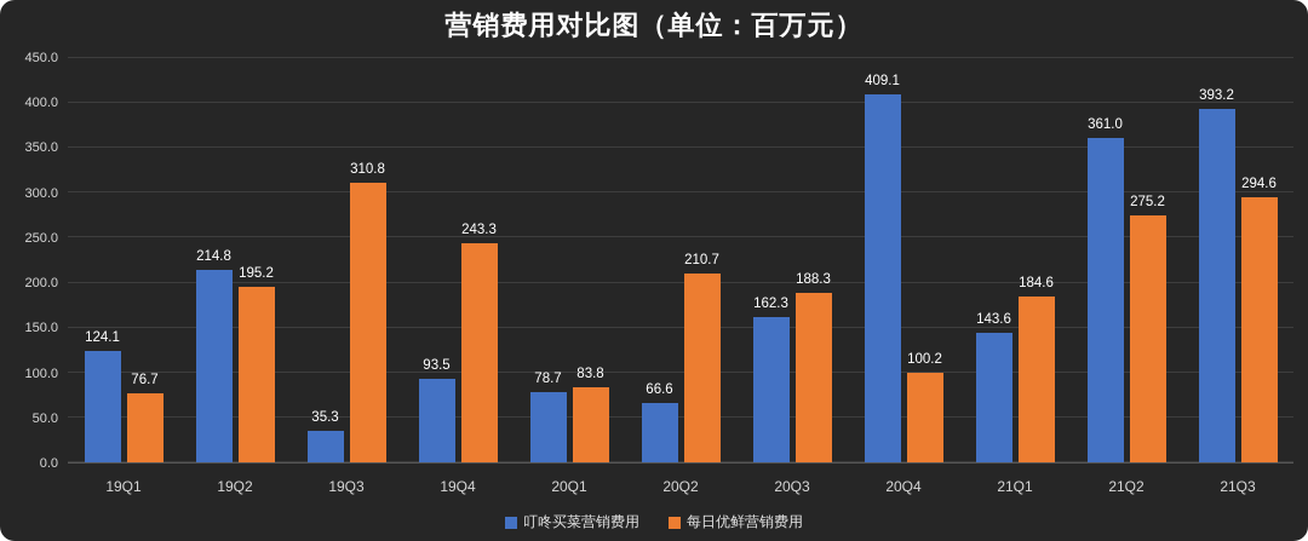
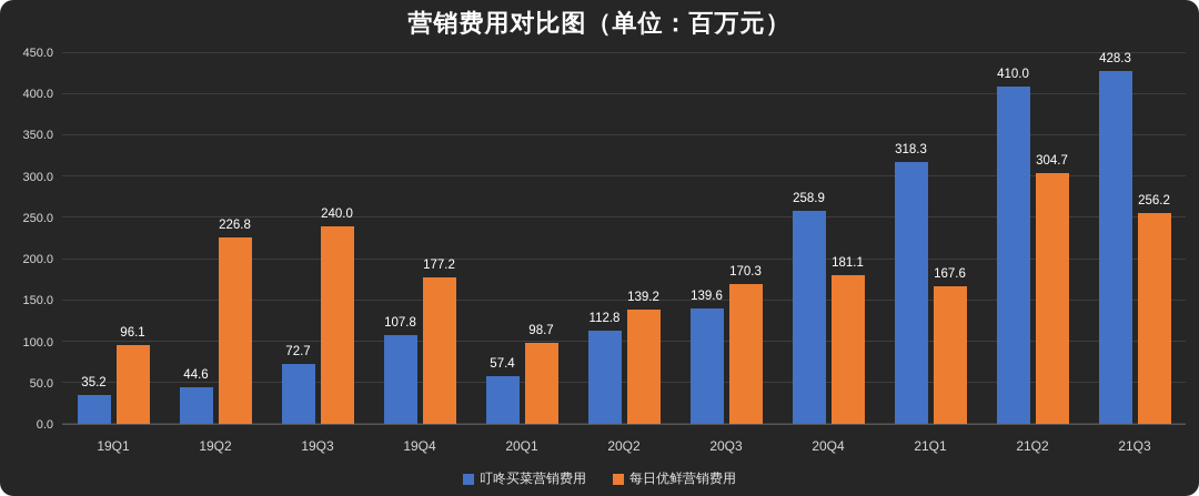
叮咚买菜营销费用/19Q1: 124.1 -> 35.2
每日优鲜营销费用/19Q1: 76.7 -> 96.1
叮咚买菜营销费用/19Q2: 214.8 -> 44.6
每日优鲜营销费用/19Q2: 195.2 -> 226.8
叮咚买菜营销费用/19Q3: 35.3 -> 72.7
每日优鲜营销费用/19Q3: 310.8 -> 240.0
叮咚买菜营销费用/19Q4: 93.5 -> 107.8
每日优鲜营销费用/19Q4: 243.3 -> 177.2
叮咚买菜营销费用/20Q1: 78.7 -> 57.4
每日优鲜营销费用/20Q1: 83.8 -> 98.7
叮咚买菜营销费用/20Q2: 66.6 -> 112.8
每日优鲜营销费用/20Q2: 210.7 -> 139.2
叮咚买菜营销费用/20Q3: 162.3 -> 139.6
每日优鲜营销费用/20Q3: 188.3 -> 170.3
叮咚买菜营销费用/20Q4: 409.1 -> 258.9
每日优鲜营销费用/20Q4: 100.2 -> 181.1
叮咚买菜营销费用/21Q1: 143.6 -> 318.3
每日优鲜营销费用/21Q1: 184.6 -> 167.6
叮咚买菜营销费用/21Q2: 361.0 -> 410.0
每日优鲜营销费用/21Q2: 275.2 -> 304.7
叮咚买菜营销费用/21Q3: 393.2 -> 428.3
每日优鲜营销费用/21Q3: 294.6 -> 256.2
